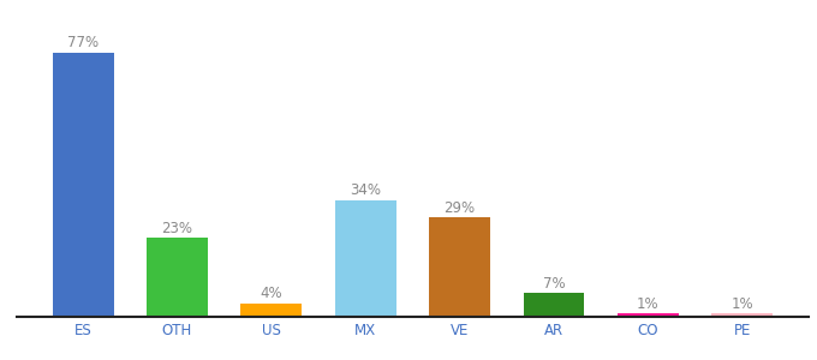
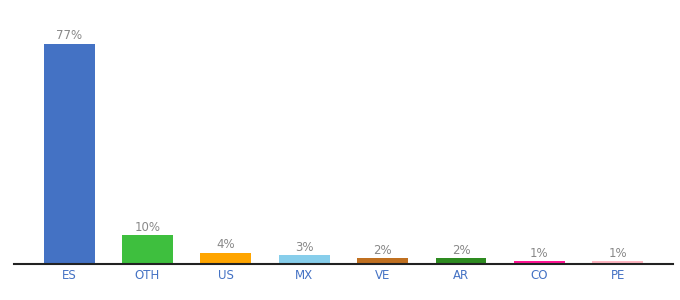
OTH: 23% -> 10%
MX: 34% -> 3%
VE: 29% -> 2%
AR: 7% -> 2%
